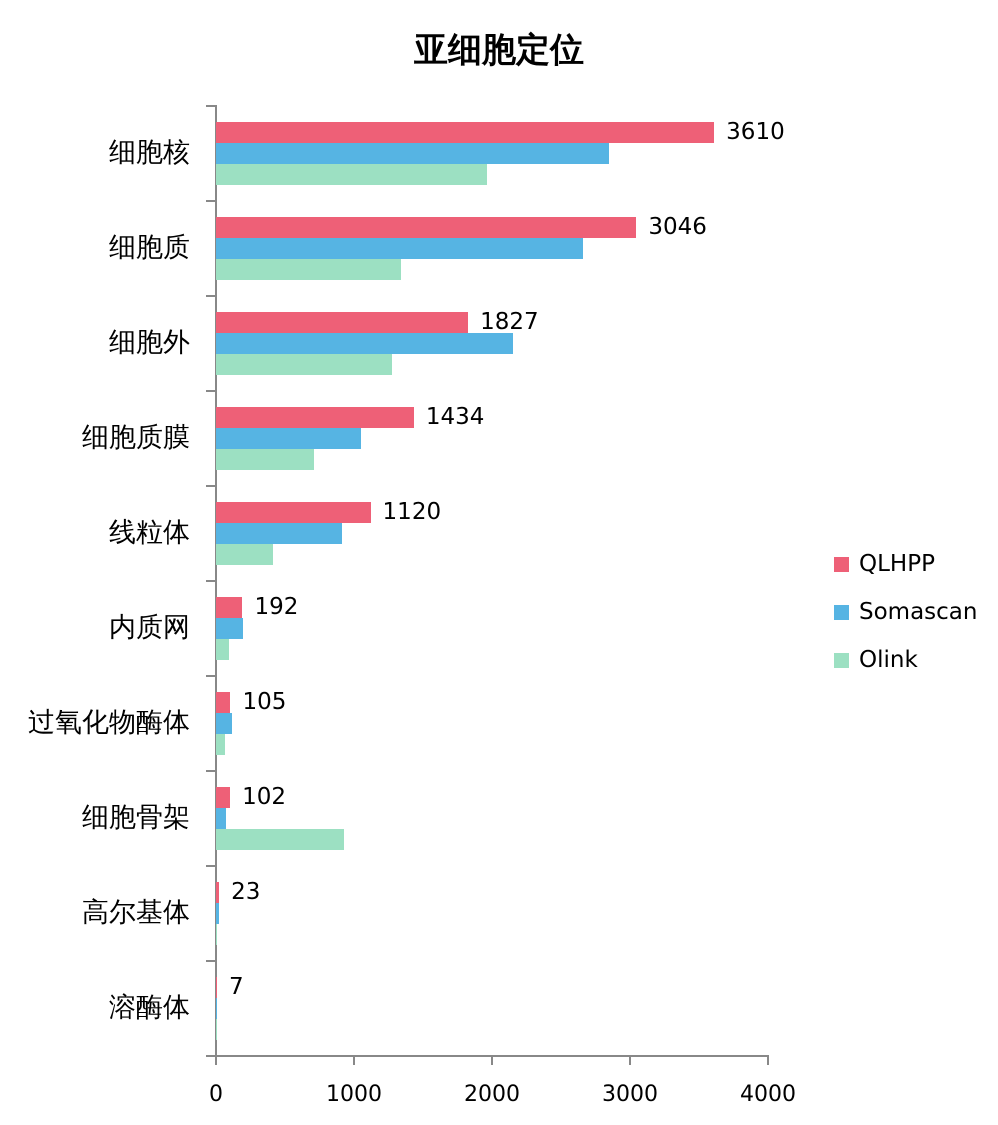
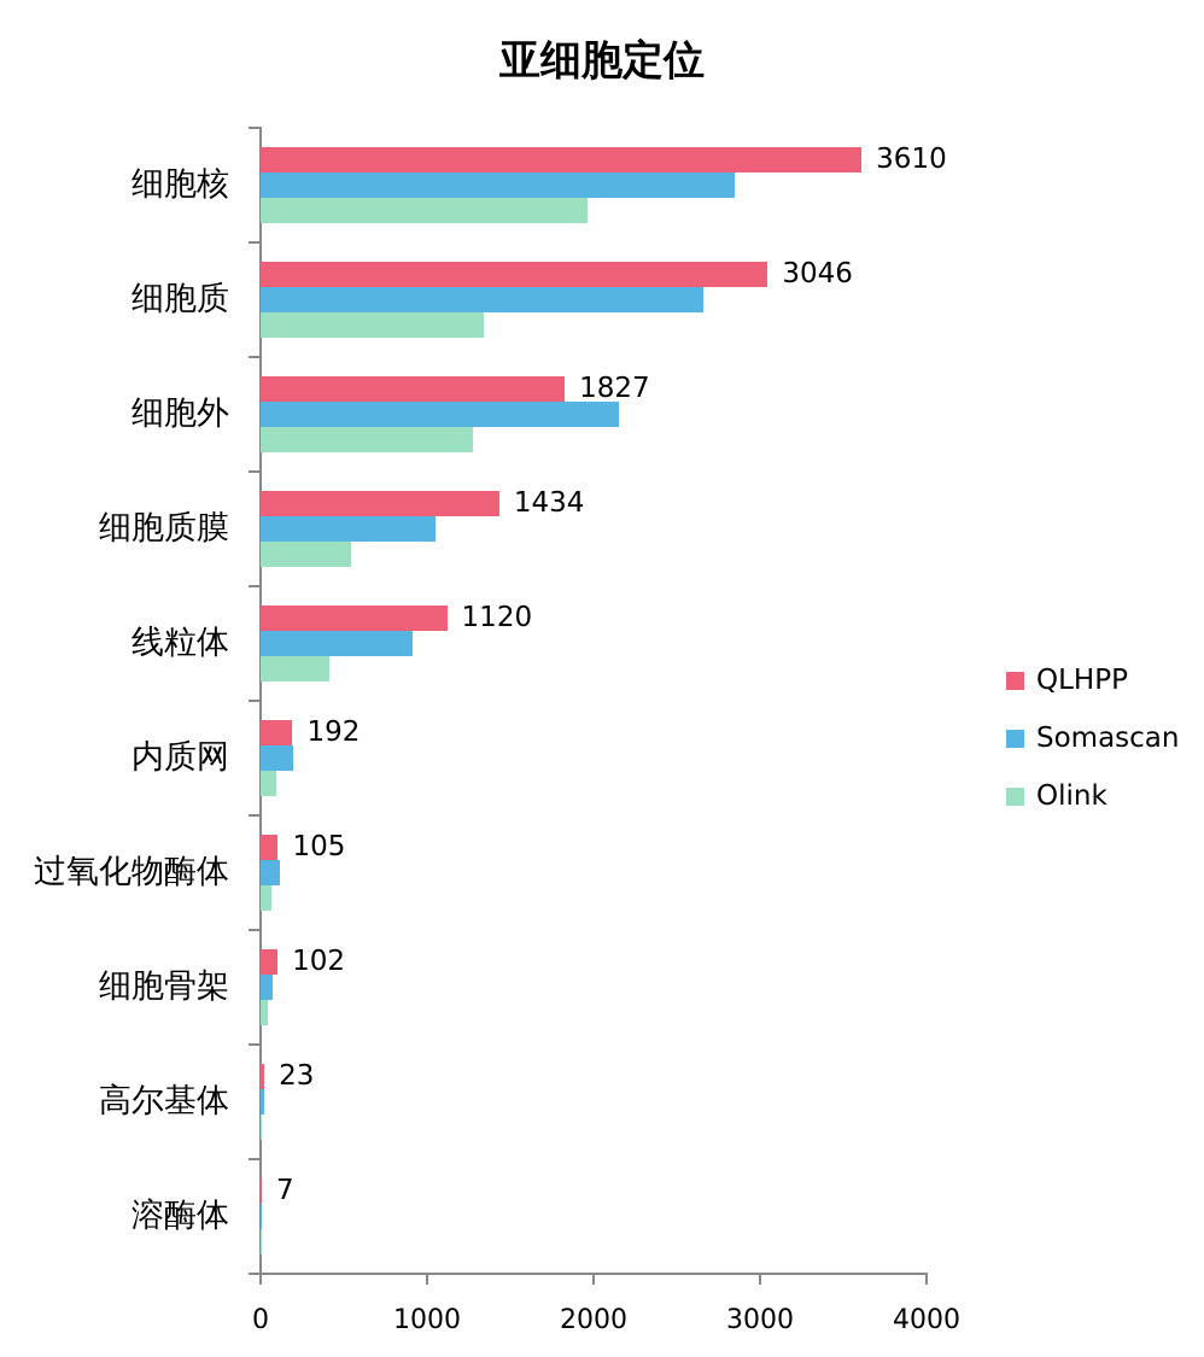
Olink/细胞质膜: 710 -> 540
Olink/细胞骨架: 930 -> 50
